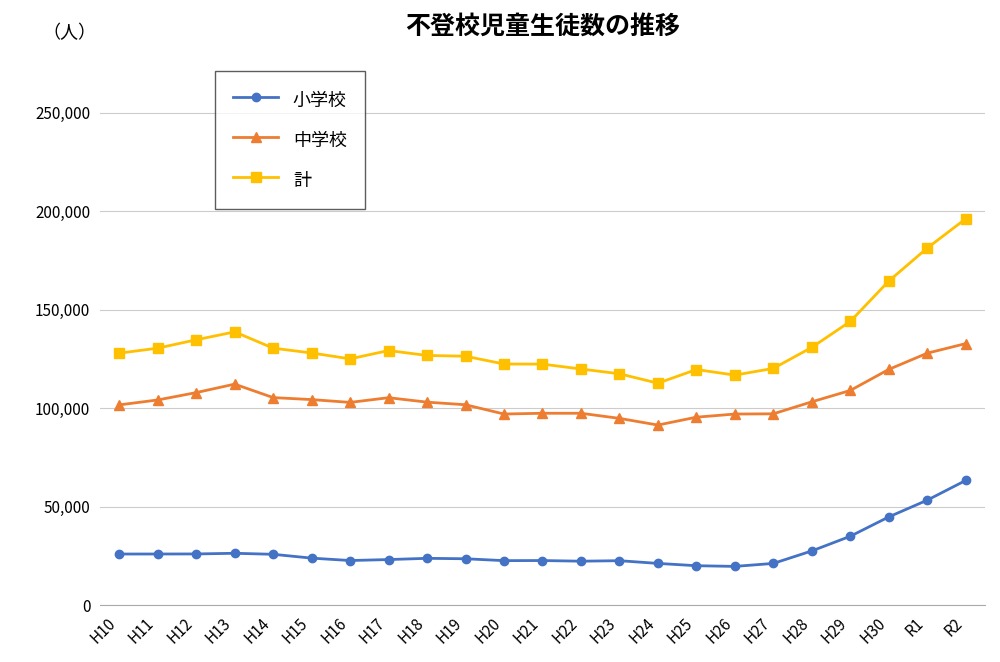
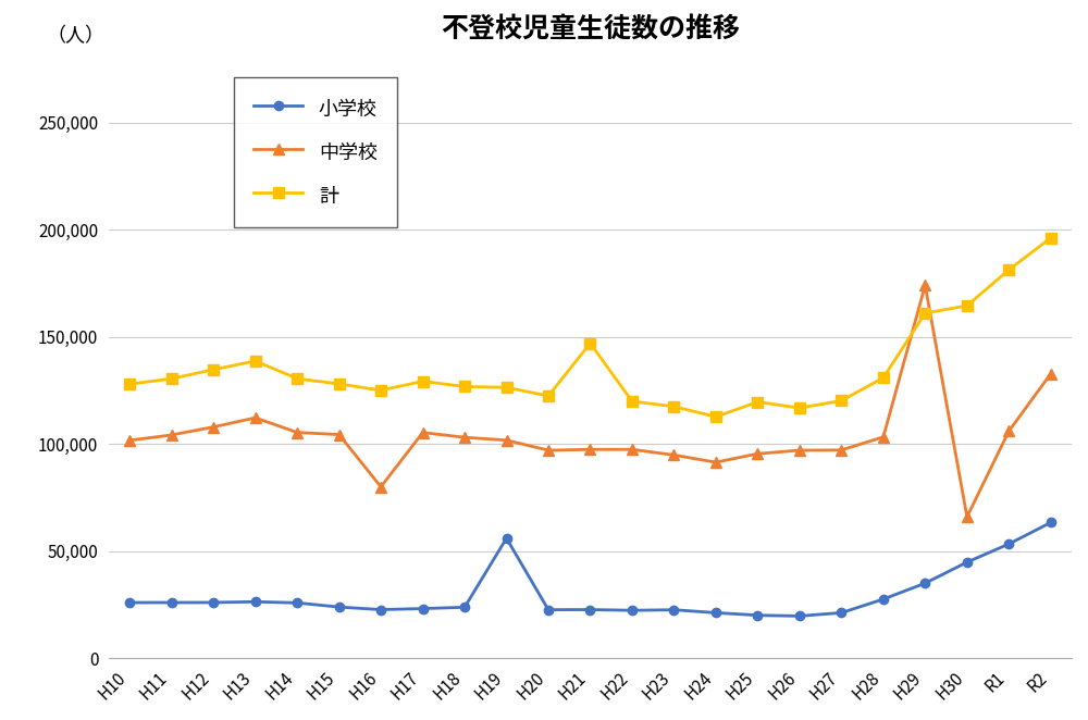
中学校/H16: 103,000 -> 80,000
小学校/H19: 24,000 -> 56,000
計/H21: 122,000 -> 147,000
中学校/H29: 109,000 -> 174,000
計/H29: 144,000 -> 161,000
中学校/H30: 120,000 -> 66,000
中学校/R1: 128,000 -> 106,000
